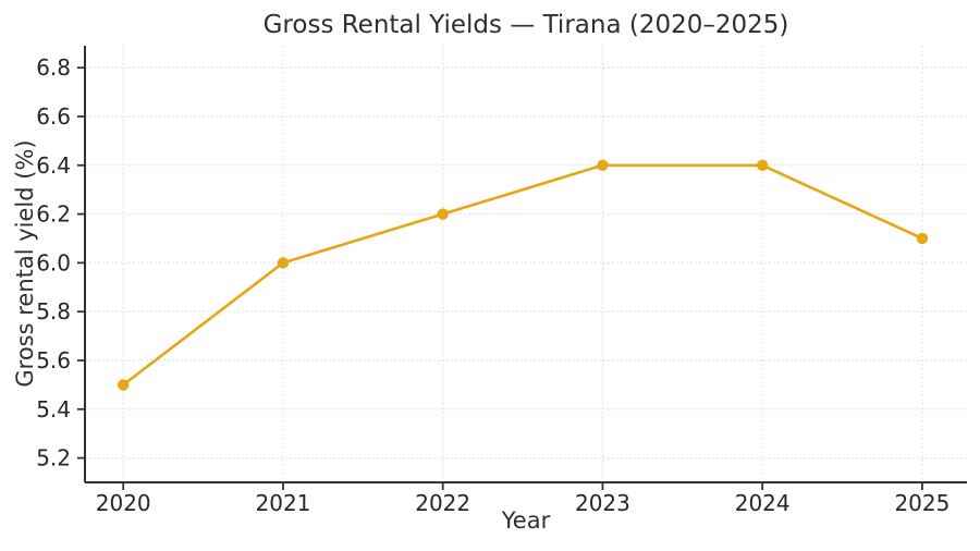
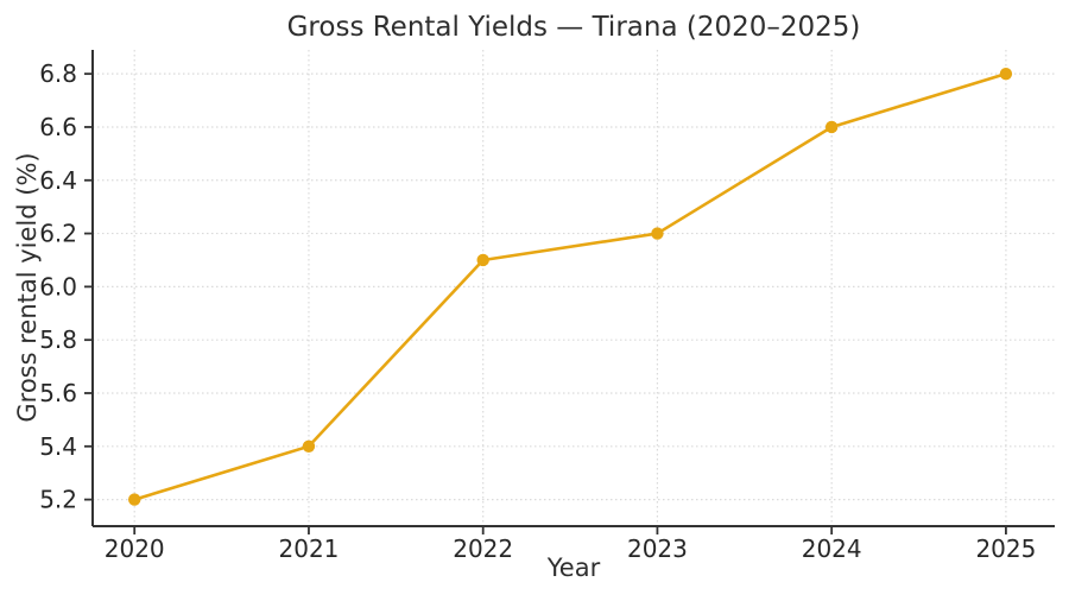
2020: 5.5 -> 5.2
2021: 6.0 -> 5.4
2022: 6.2 -> 6.1
2023: 6.4 -> 6.2
2024: 6.4 -> 6.6
2025: 6.1 -> 6.8
